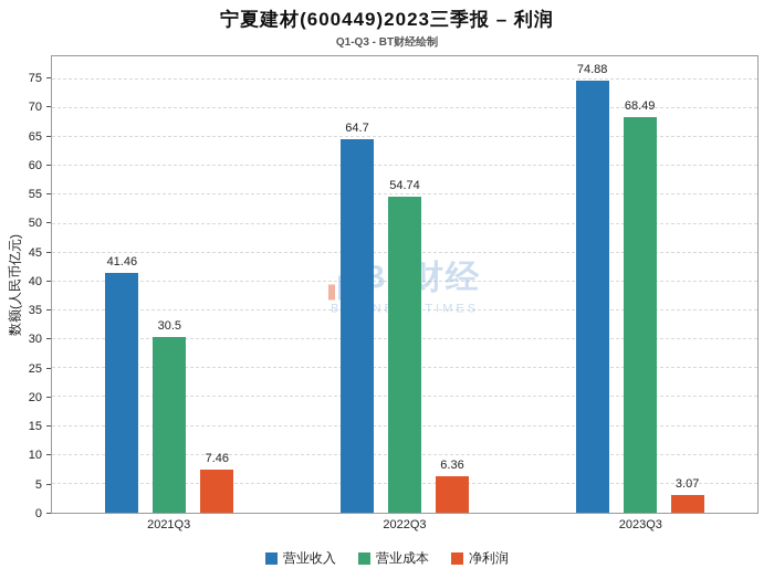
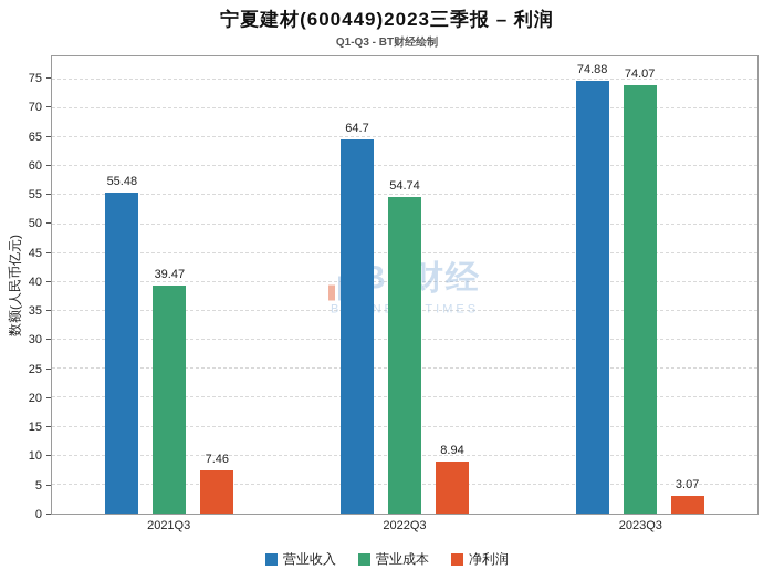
营业收入/2021Q3: 41.46 -> 55.48
营业成本/2021Q3: 30.5 -> 39.47
净利润/2022Q3: 6.36 -> 8.94
营业成本/2023Q3: 68.49 -> 74.07
